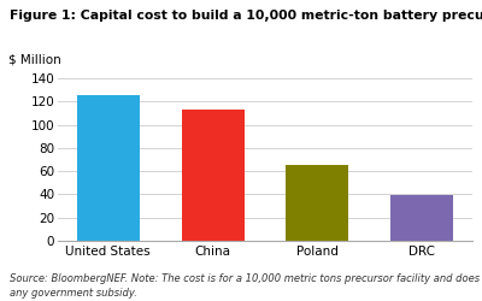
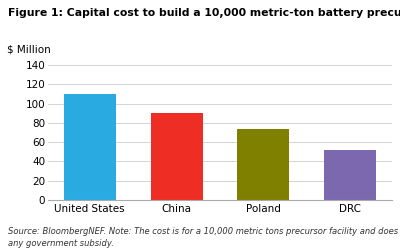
United States: 125 -> 110
China: 113 -> 90
Poland: 65 -> 74
DRC: 39 -> 52
